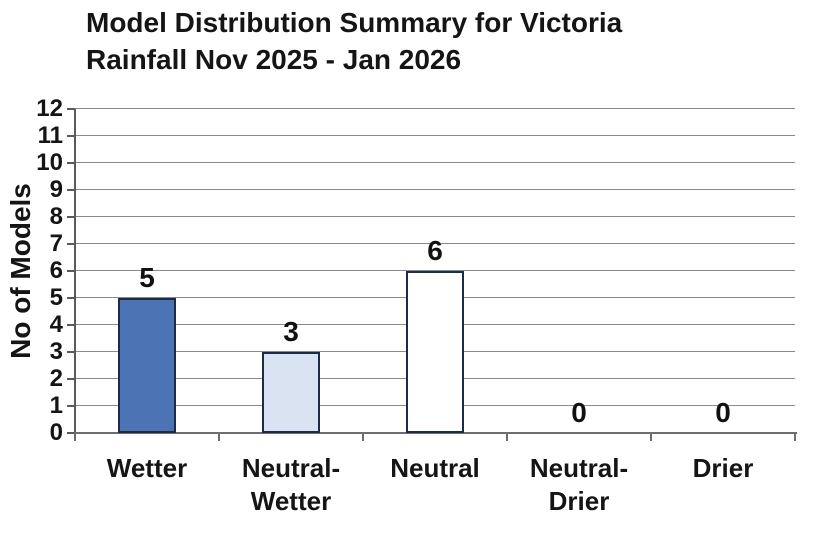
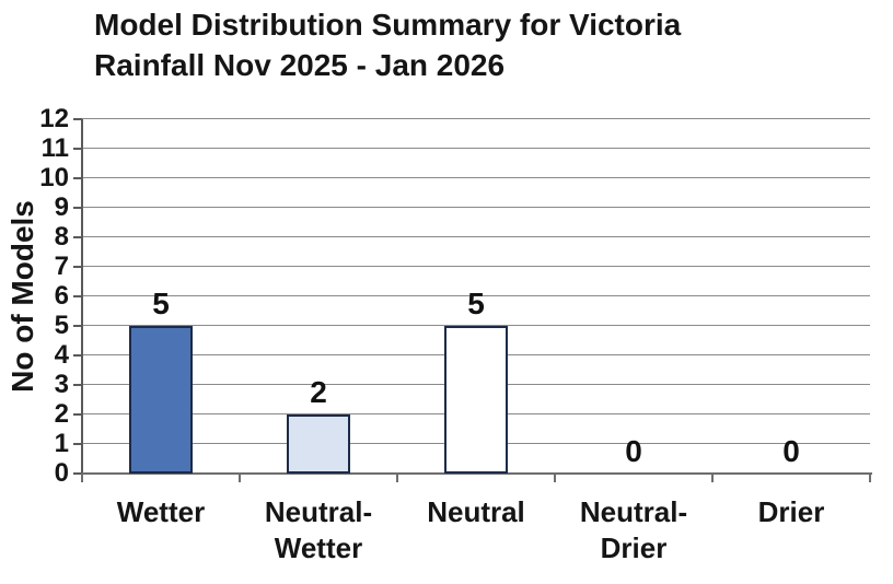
Neutral-Wetter: 3 -> 2
Neutral: 6 -> 5
